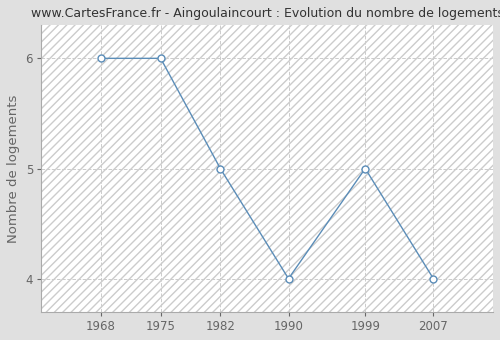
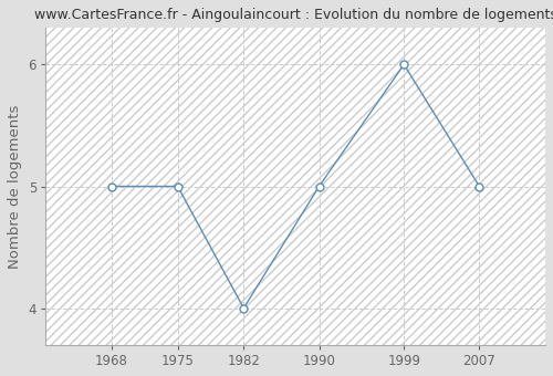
1968: 6 -> 5
1975: 6 -> 5
1982: 5 -> 4
1990: 4 -> 5
1999: 5 -> 6
2007: 4 -> 5
